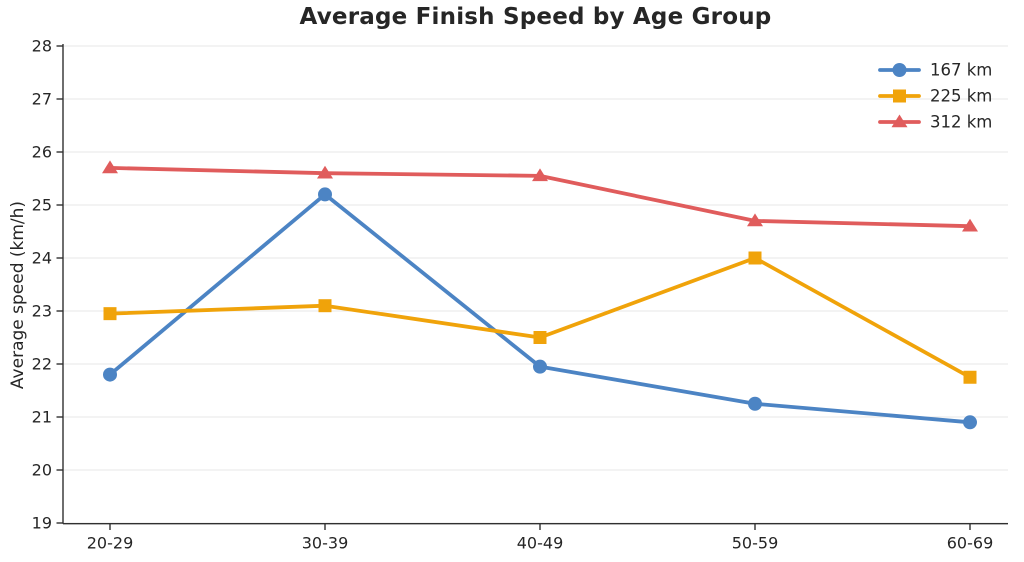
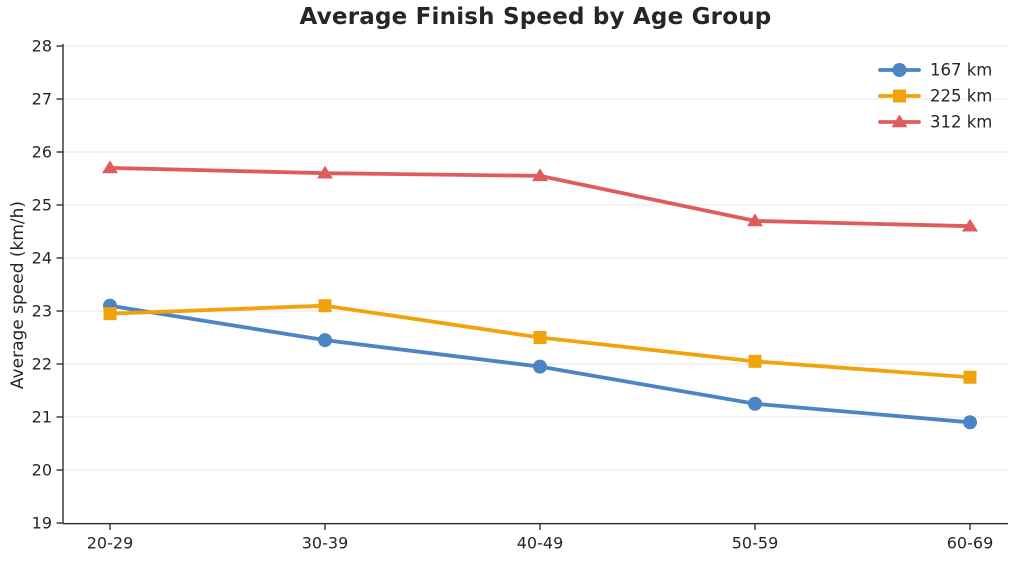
167 km/20-29: 21.8 -> 23.1
167 km/30-39: 25.2 -> 22.4
225 km/50-59: 24.0 -> 22.1
